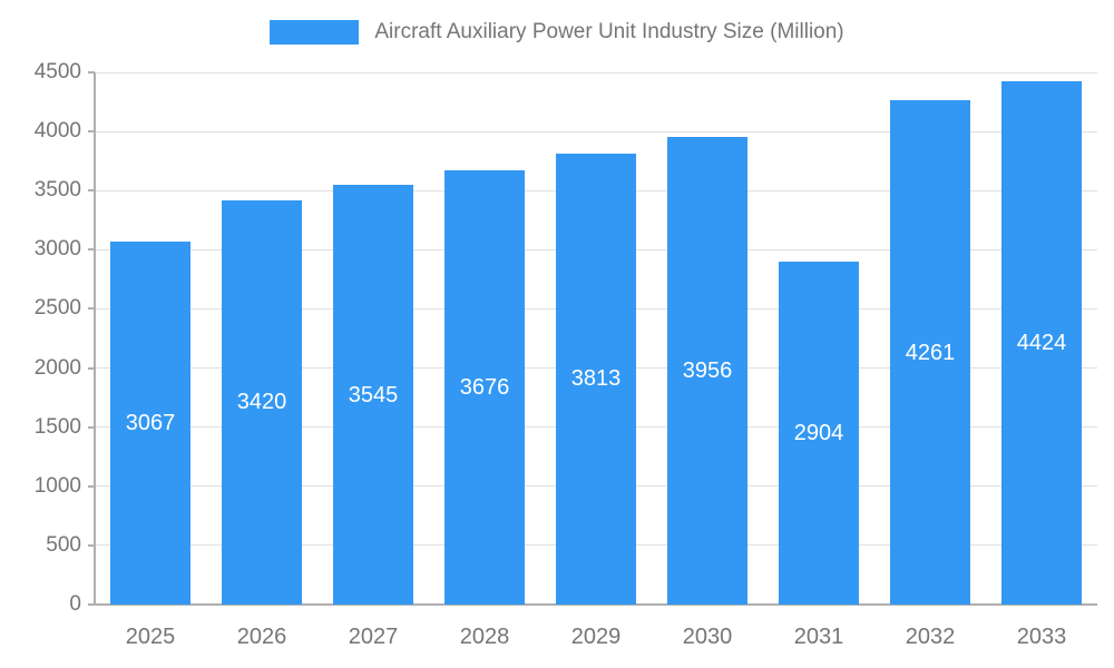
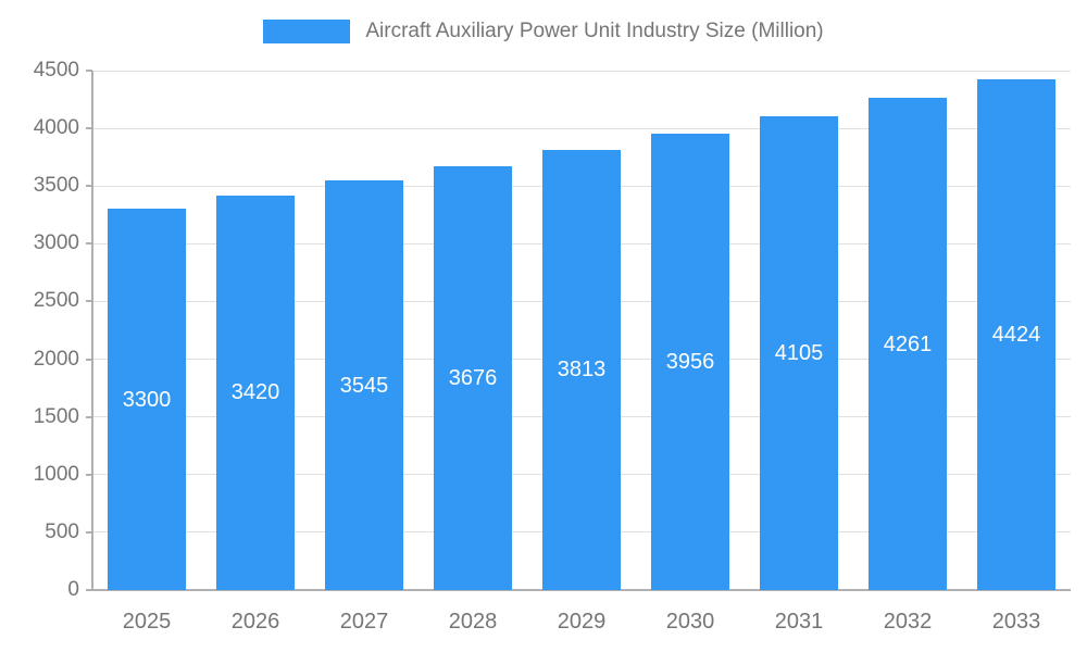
2025: 3067 -> 3300
2031: 2904 -> 4105
